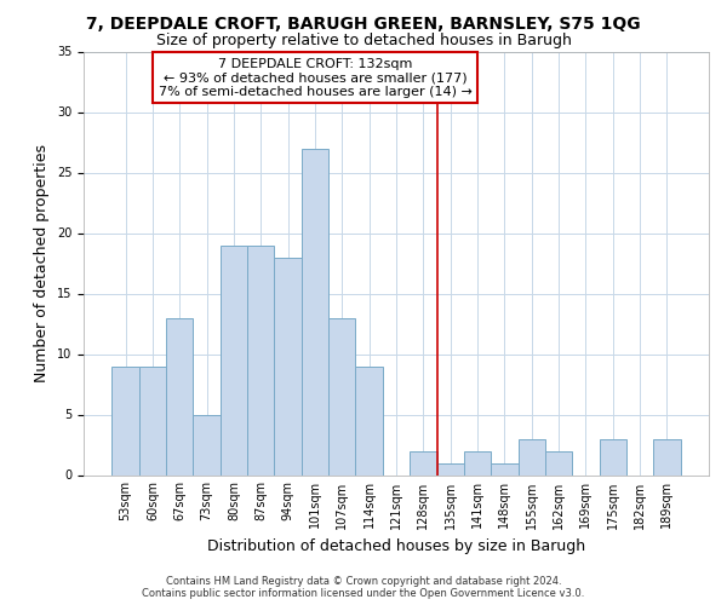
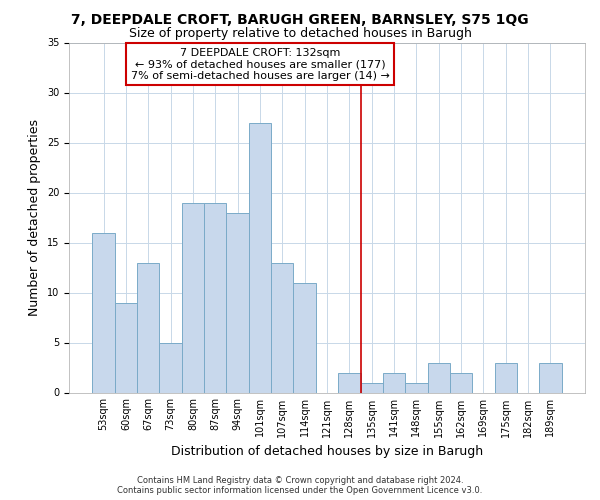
53sqm: 9 -> 16
114sqm: 9 -> 11
